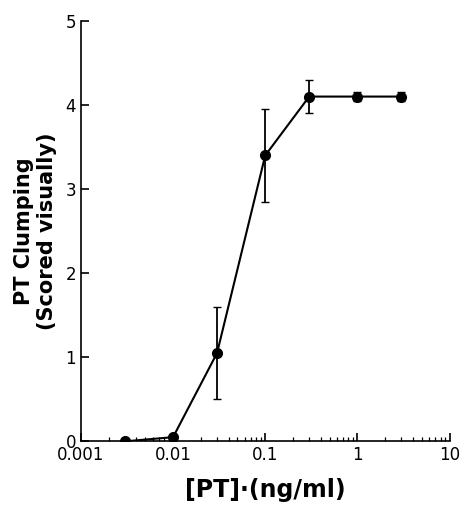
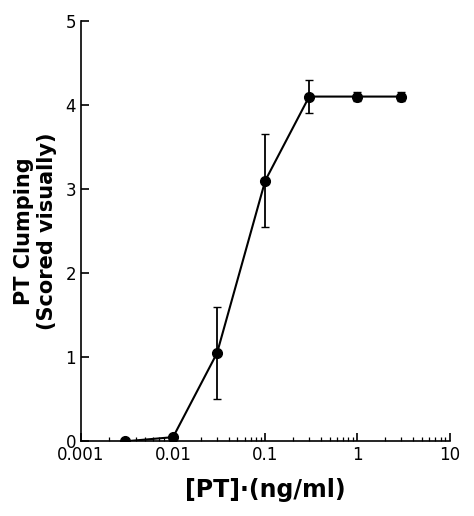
0.1: 3.40 -> 3.10
